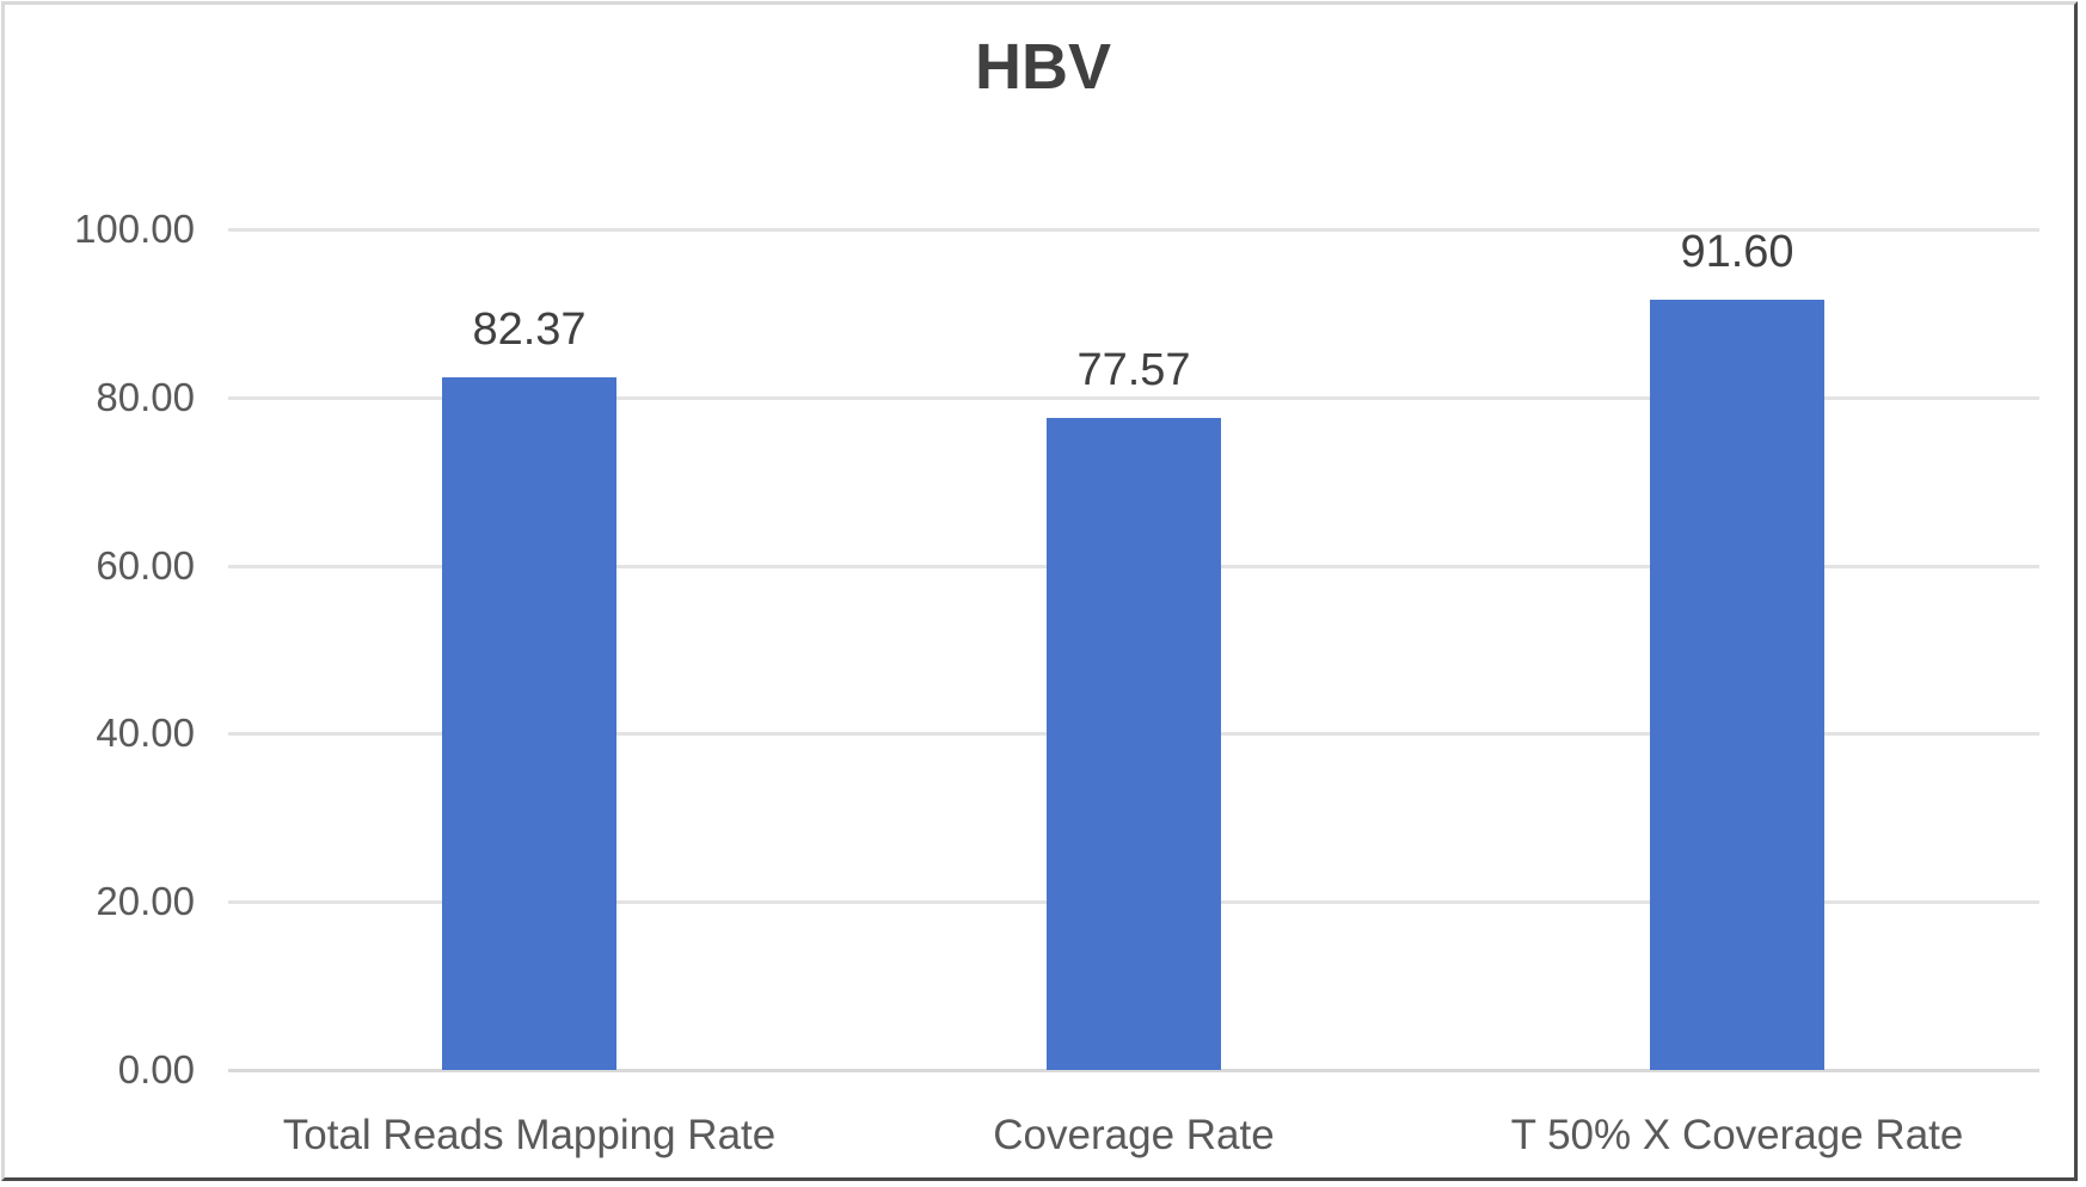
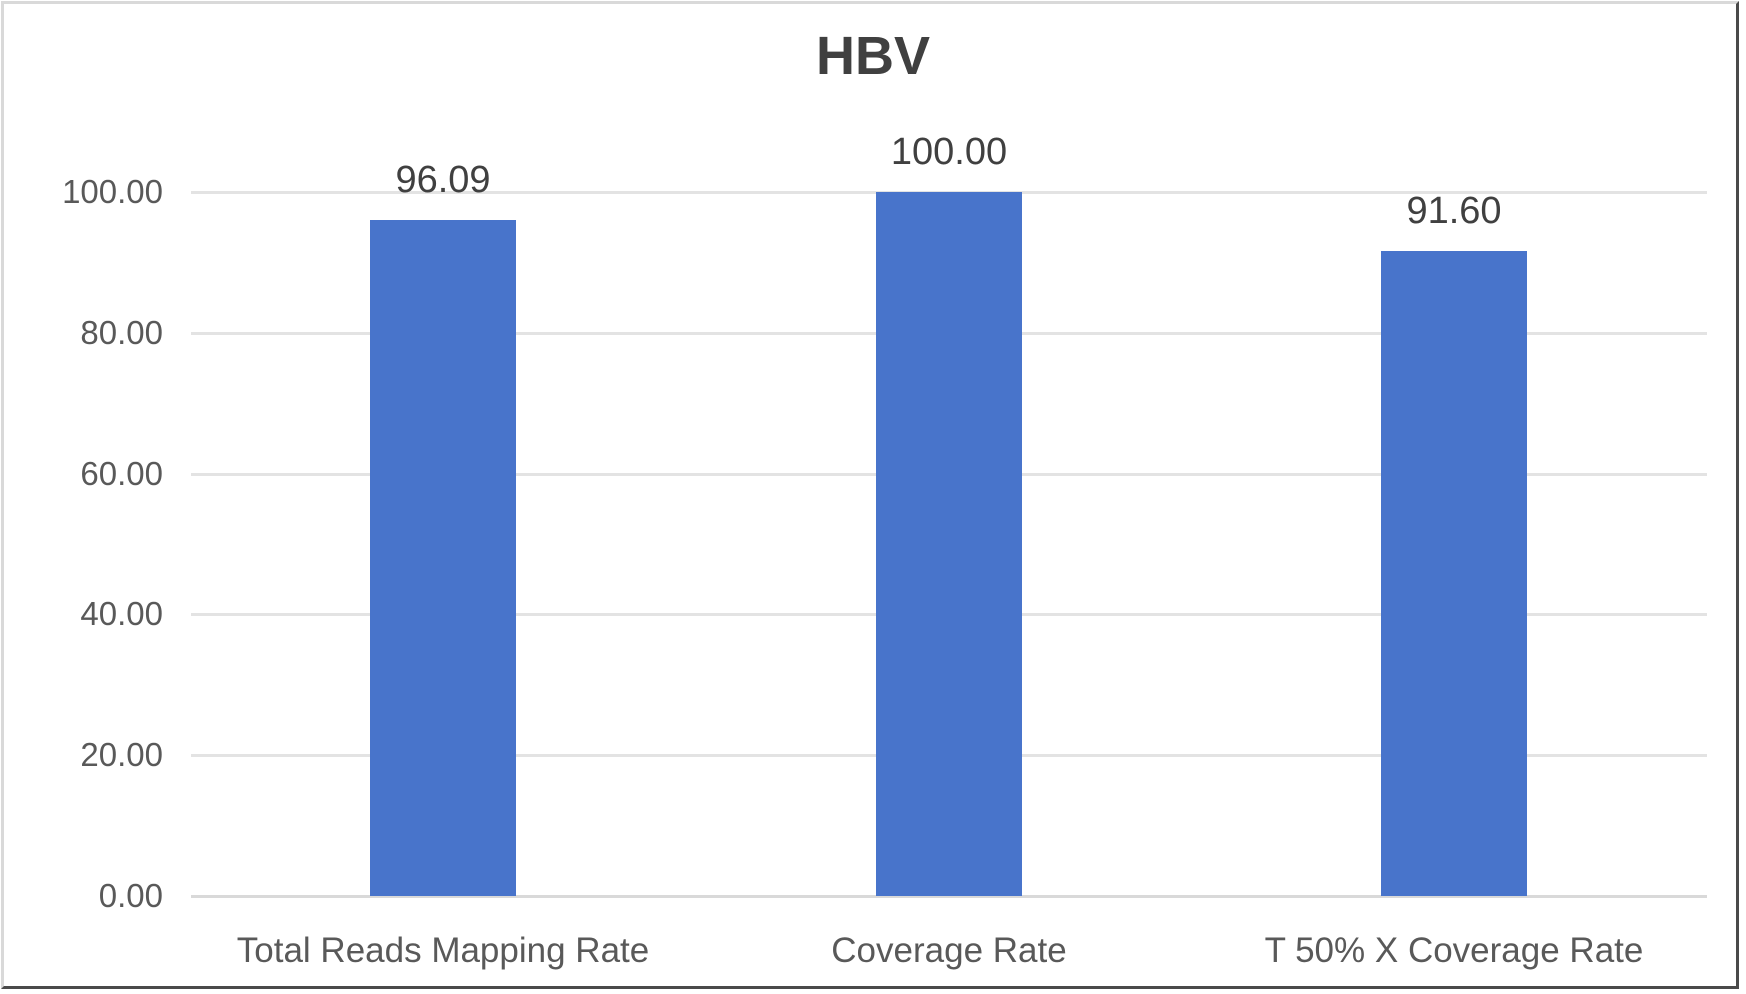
Total Reads Mapping Rate: 82.37 -> 96.09
Coverage Rate: 77.57 -> 100.00
